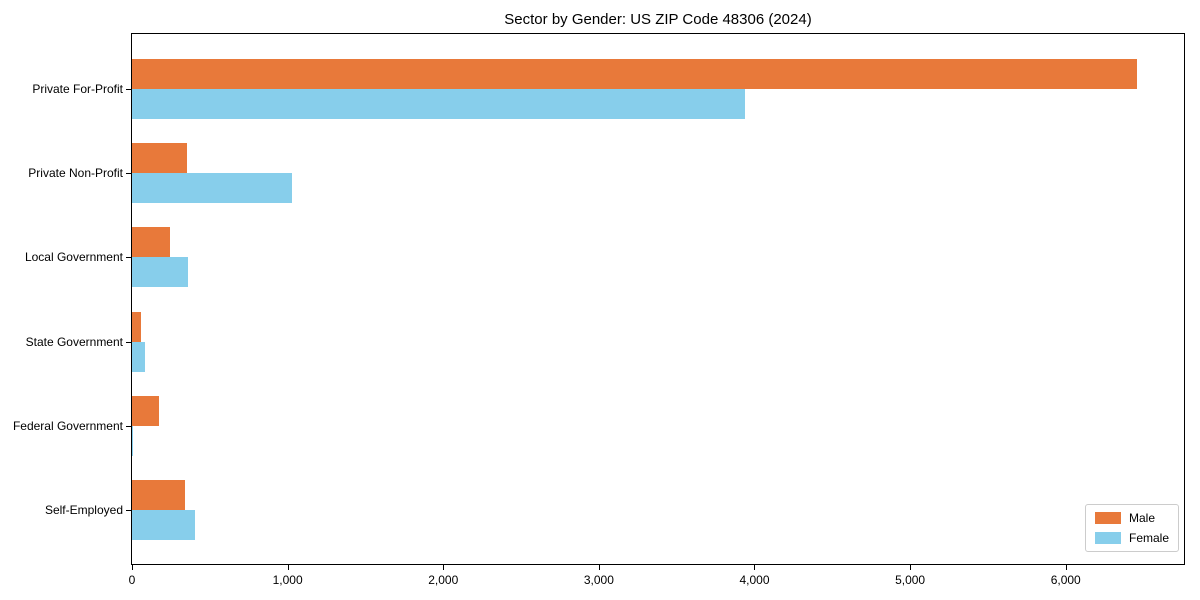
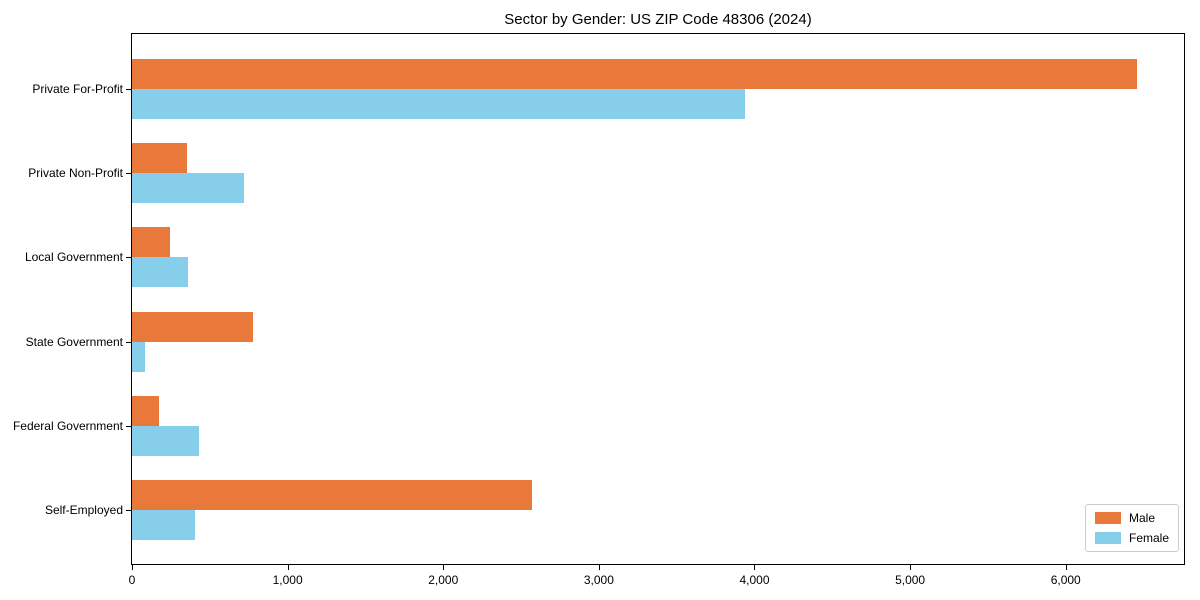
Female/Private Non-Profit: 1020 -> 720
Male/State Government: 60 -> 780
Female/Federal Government: 10 -> 430
Male/Self-Employed: 340 -> 2570
